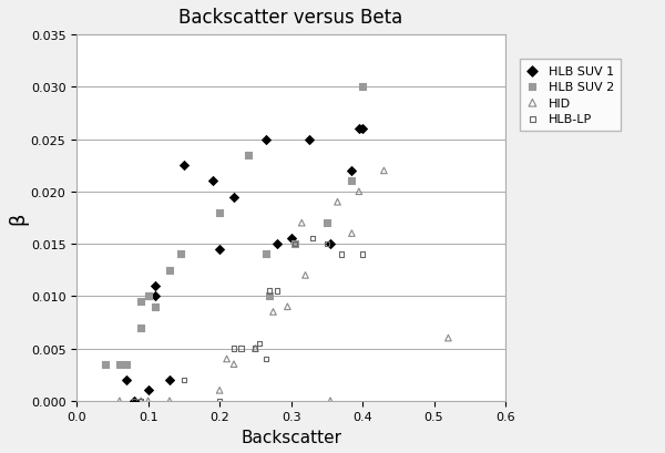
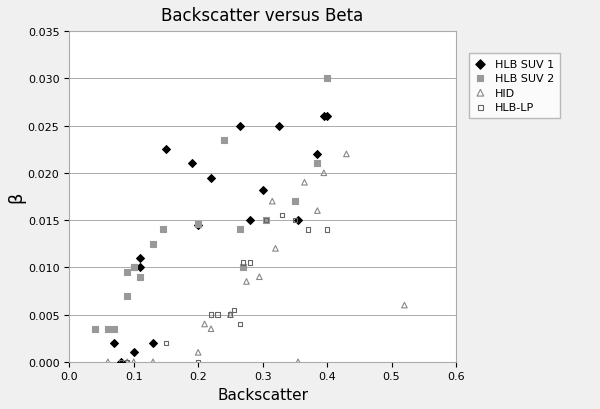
HLB SUV 2/0.2: 0.0180 -> 0.0146
HLB SUV 1/0.3: 0.0155 -> 0.0182
